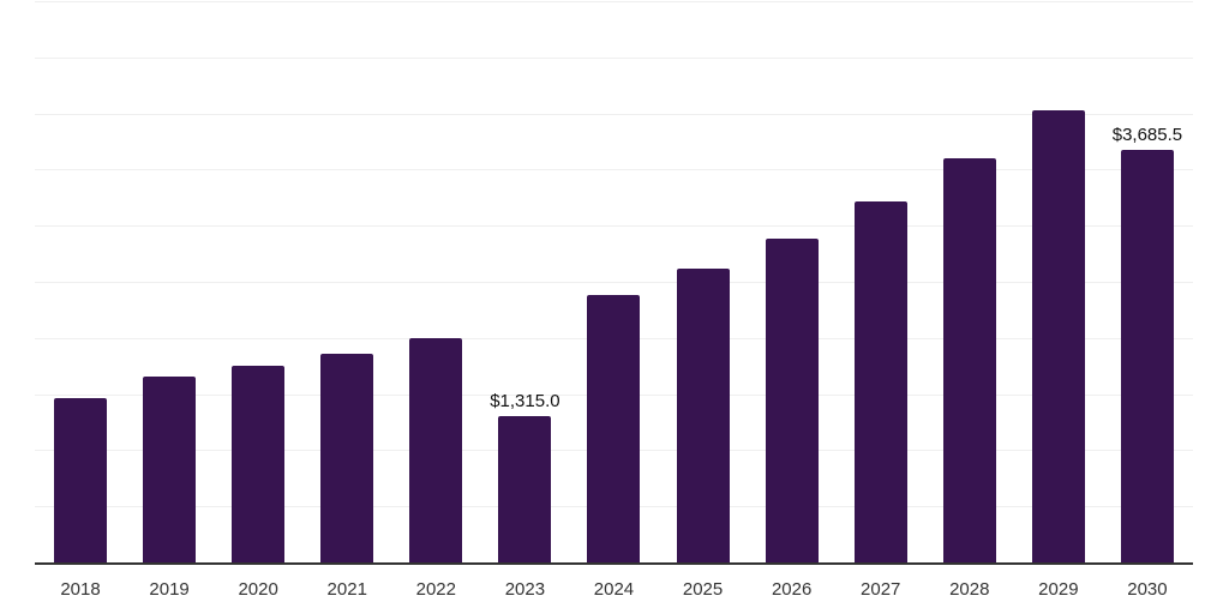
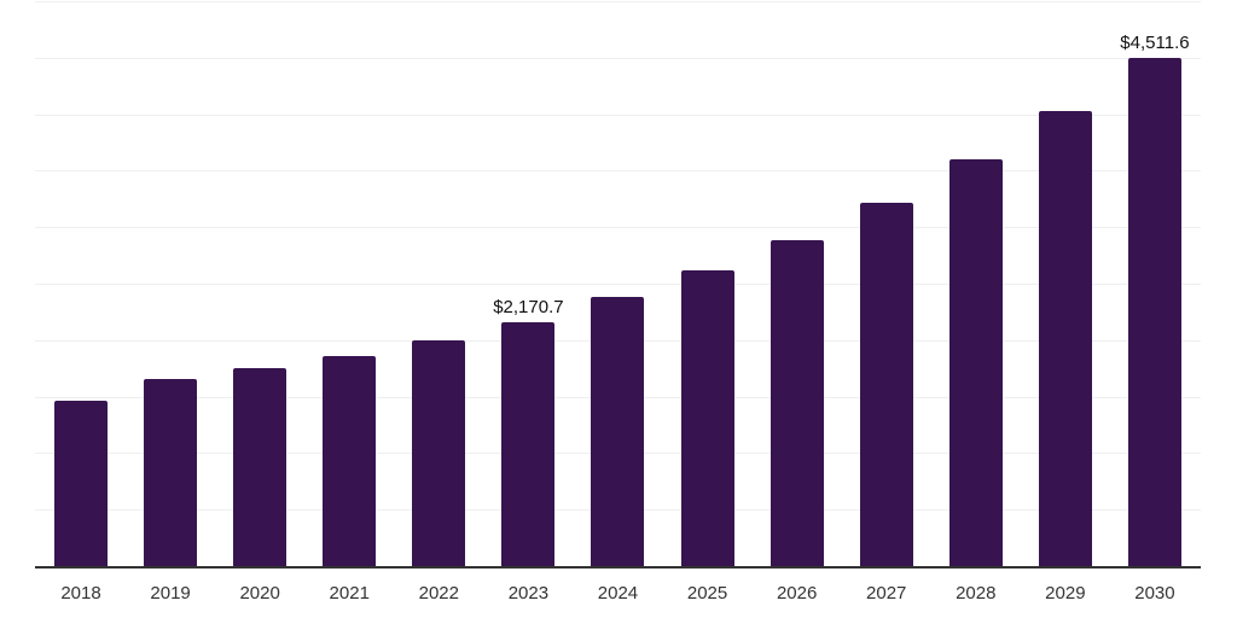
2023: $1,315.0 -> $2,170.7
2030: $3,685.5 -> $4,511.6
